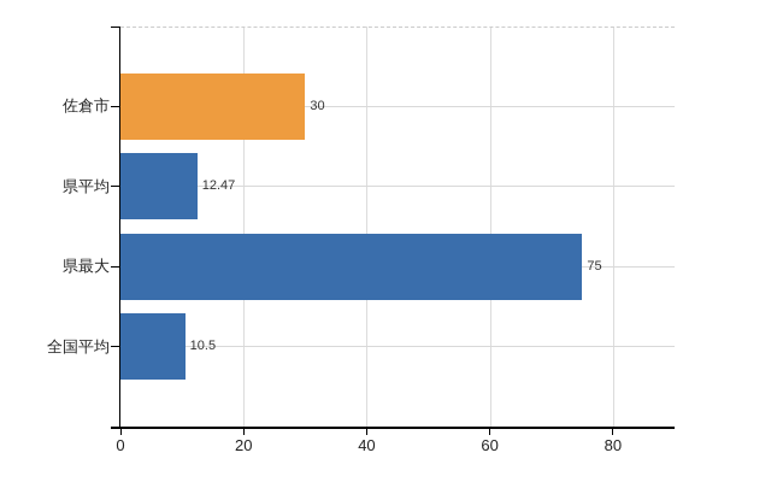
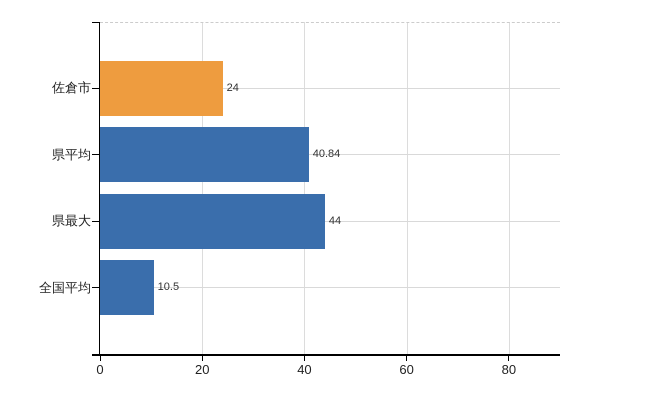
佐倉市: 30 -> 24
県平均: 12.47 -> 40.84
県最大: 75 -> 44
